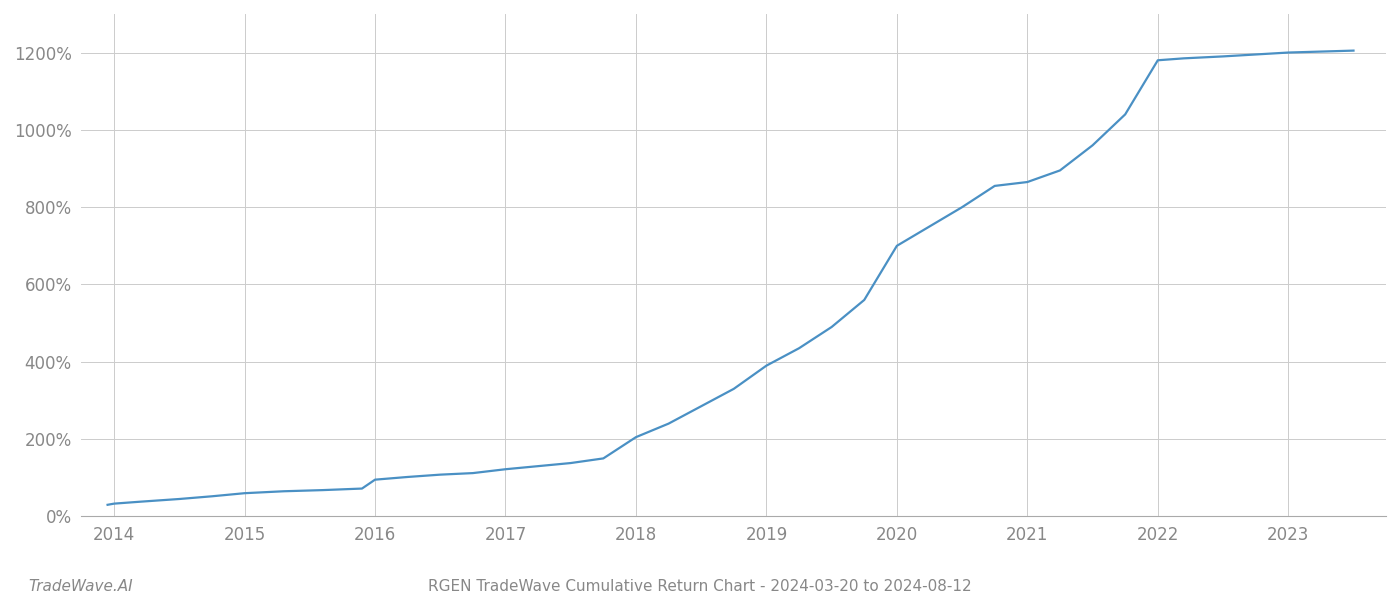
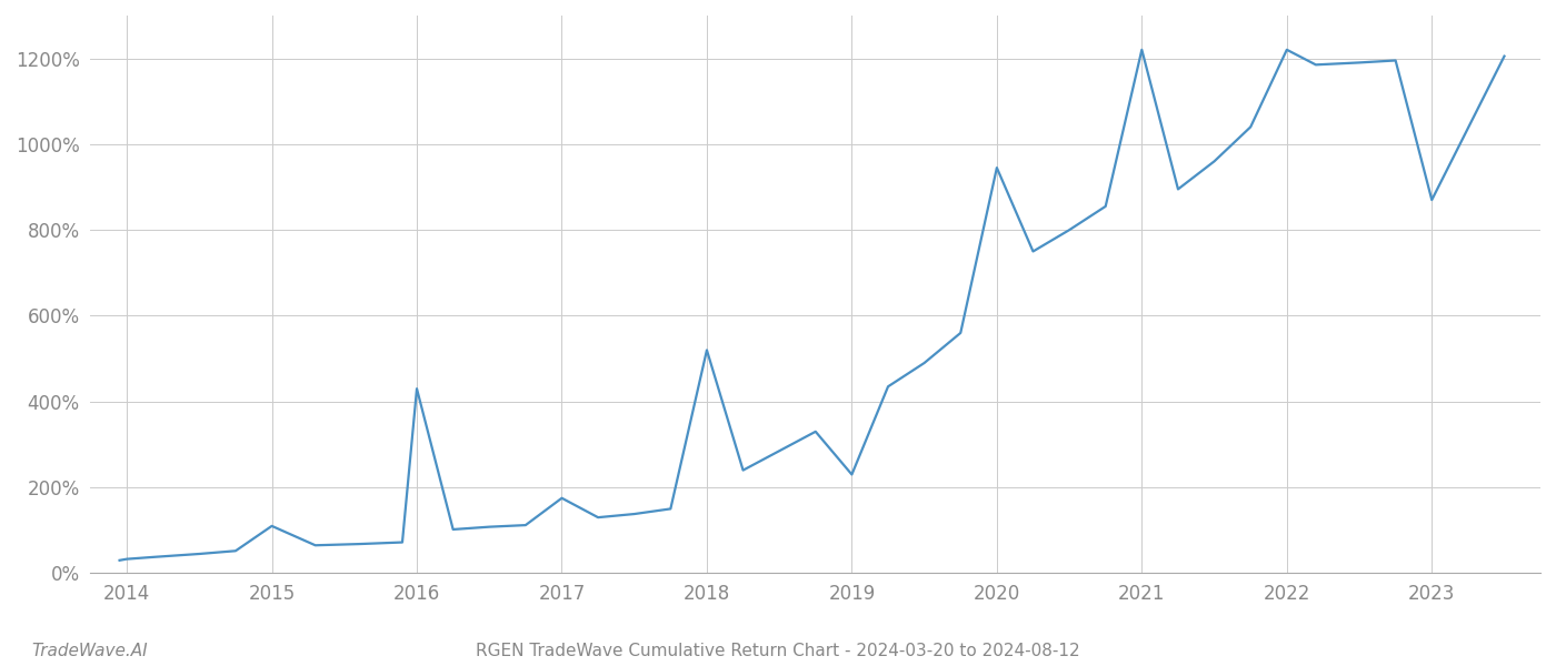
2015: 60% -> 110%
2016: 95% -> 430%
2017: 122% -> 175%
2018: 205% -> 520%
2019: 390% -> 230%
2020: 700% -> 945%
2021: 865% -> 1220%
2022: 1180% -> 1220%
2023: 1200% -> 870%
